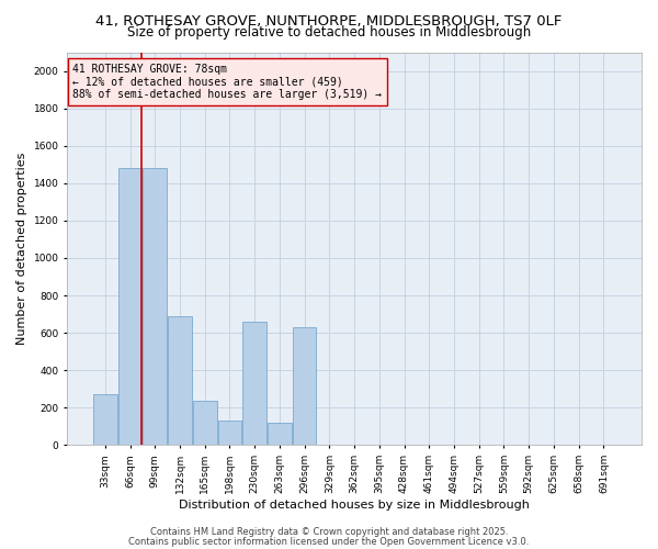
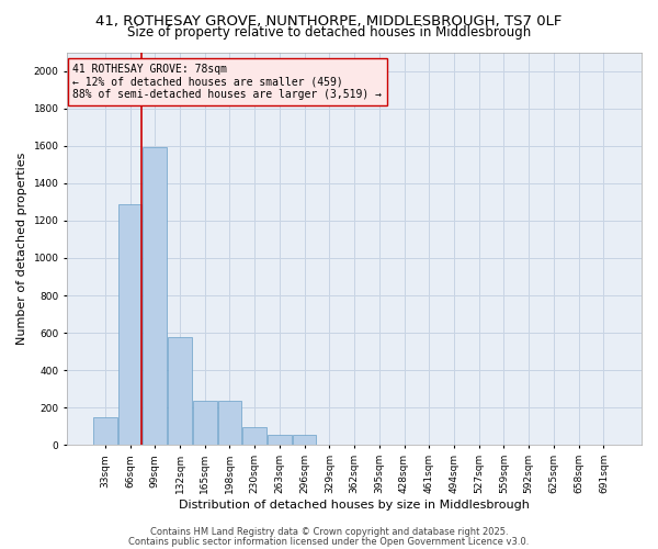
33sqm: 270 -> 150
66sqm: 1480 -> 1290
99sqm: 1480 -> 1590
132sqm: 690 -> 580
198sqm: 130 -> 240
230sqm: 660 -> 100
263sqm: 120 -> 60
296sqm: 630 -> 60
